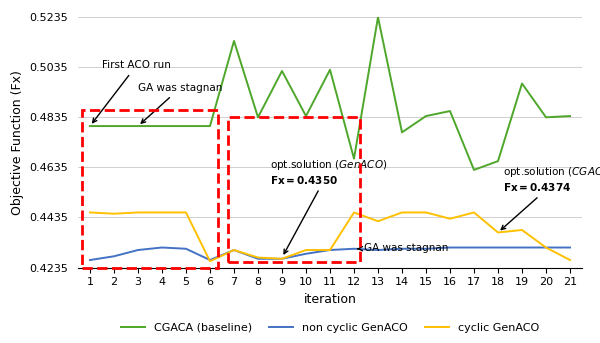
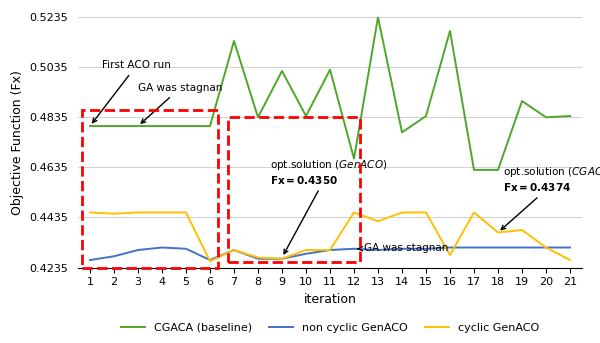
CGACA (baseline)/16: 0.4860 -> 0.5180
cyclic GenACO/16: 0.4430 -> 0.4285
CGACA (baseline)/18: 0.4660 -> 0.4625
CGACA (baseline)/19: 0.4970 -> 0.4900
